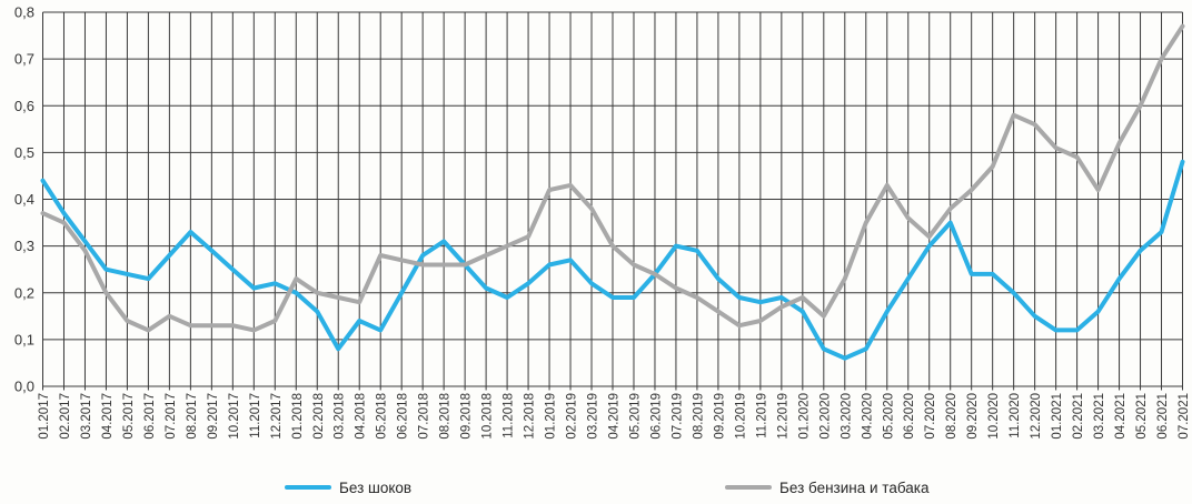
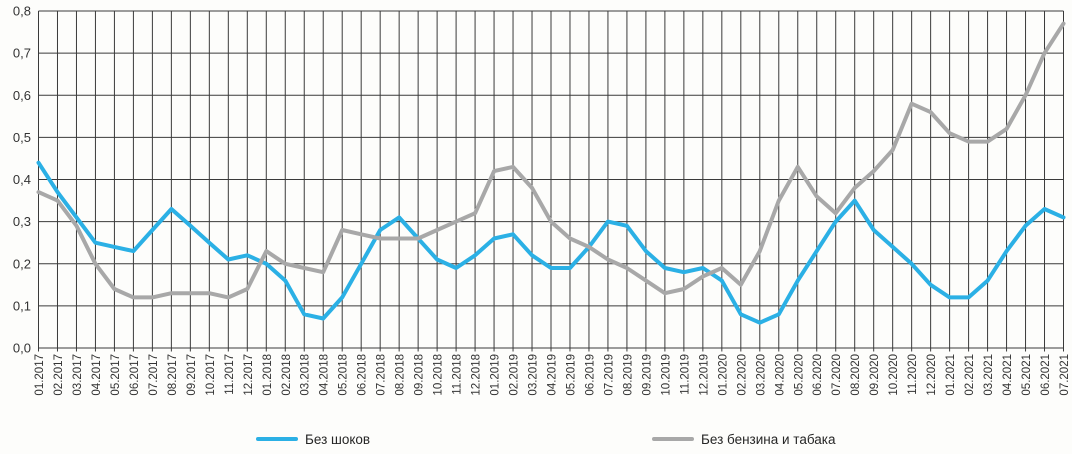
Без бензина и табака/07.2017: 0,15 -> 0,12
Без шоков/04.2018: 0,14 -> 0,07
Без шоков/09.2020: 0,24 -> 0,28
Без бензина и табака/03.2021: 0,42 -> 0,49
Без шоков/07.2021: 0,48 -> 0,31
